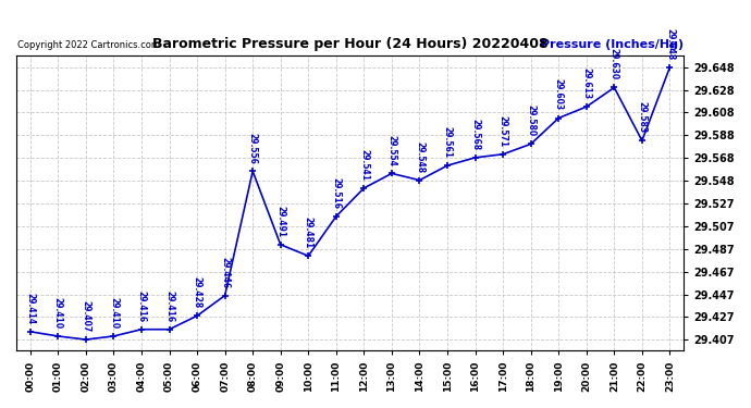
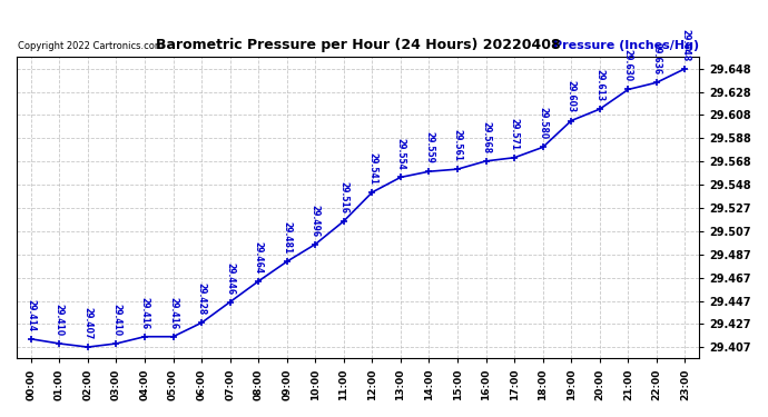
08:00: 29.556 -> 29.464
09:00: 29.491 -> 29.481
10:00: 29.481 -> 29.496
14:00: 29.548 -> 29.559
22:00: 29.583 -> 29.636
